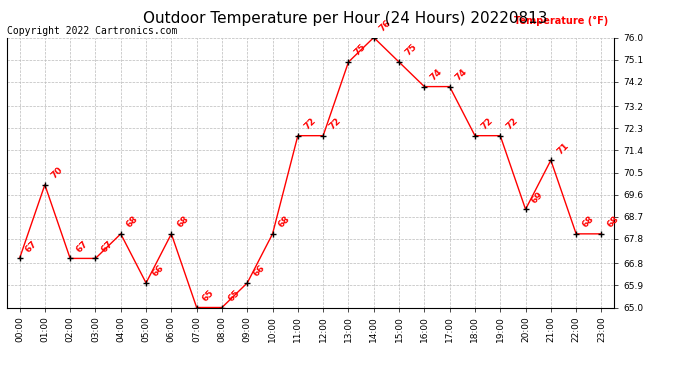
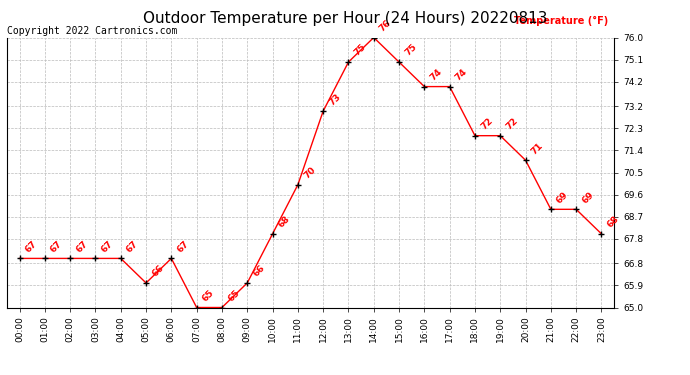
01:00: 70 -> 67
04:00: 68 -> 67
06:00: 68 -> 67
11:00: 72 -> 70
12:00: 72 -> 73
20:00: 69 -> 71
21:00: 71 -> 69
22:00: 68 -> 69
